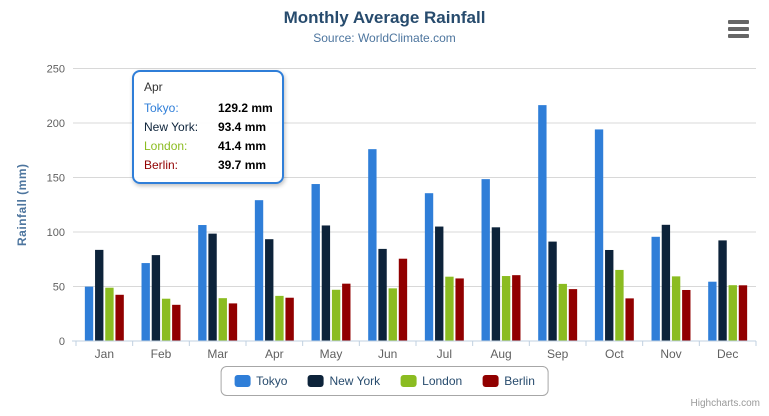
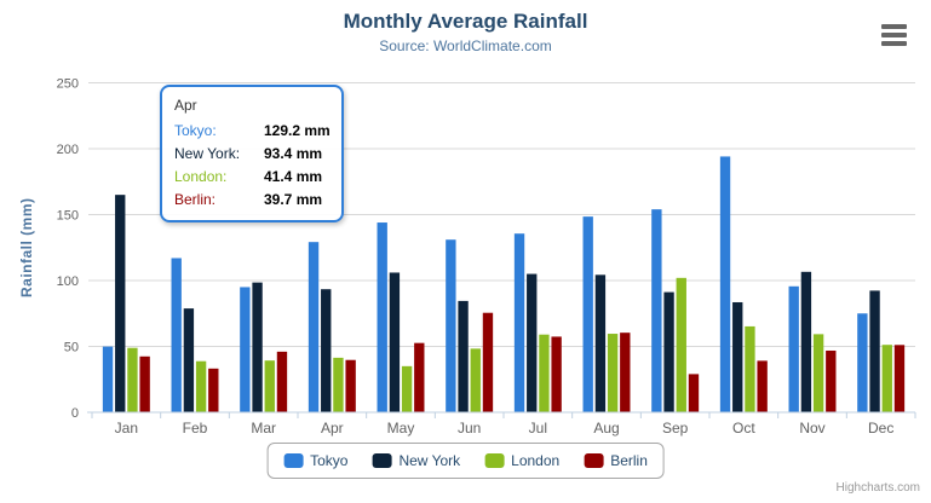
New York/Jan: 84 -> 165
Tokyo/Feb: 72 -> 117
Tokyo/Mar: 106 -> 95
Berlin/Mar: 34 -> 46
London/May: 47 -> 35
Tokyo/Jun: 176 -> 131
Tokyo/Sep: 216 -> 154
London/Sep: 52 -> 102
Berlin/Sep: 48 -> 29
Tokyo/Dec: 54 -> 75
